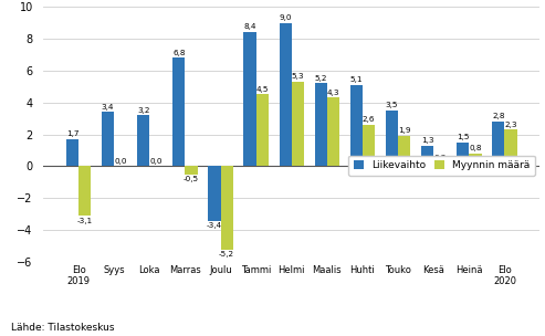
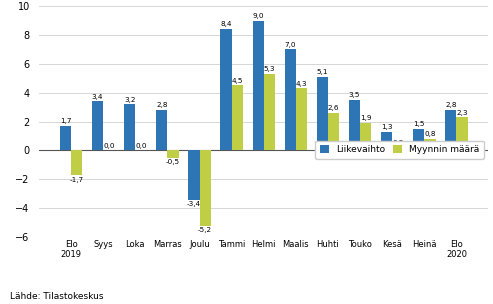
Myynnin määrä/Elo 2019: -3,1 -> -1,7
Liikevaihto/Marras: 6,8 -> 2,8
Liikevaihto/Maalis: 5,2 -> 7,0
